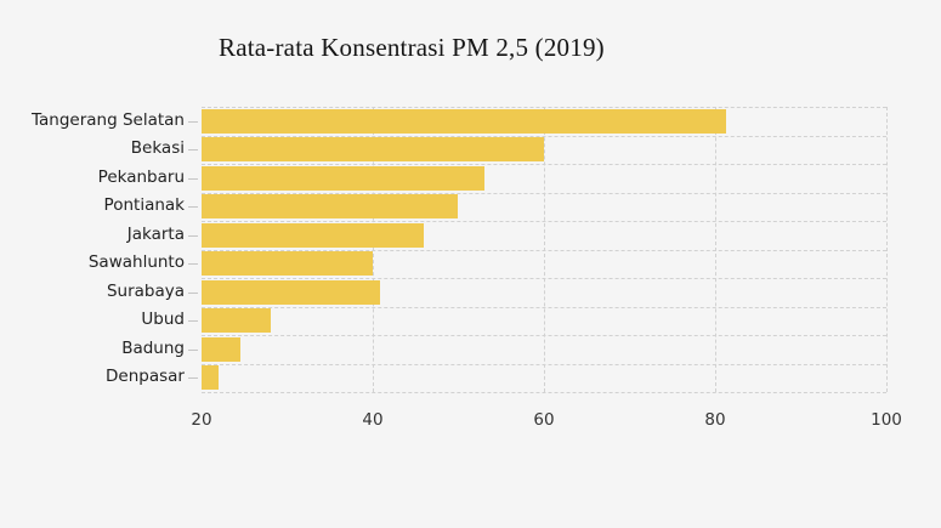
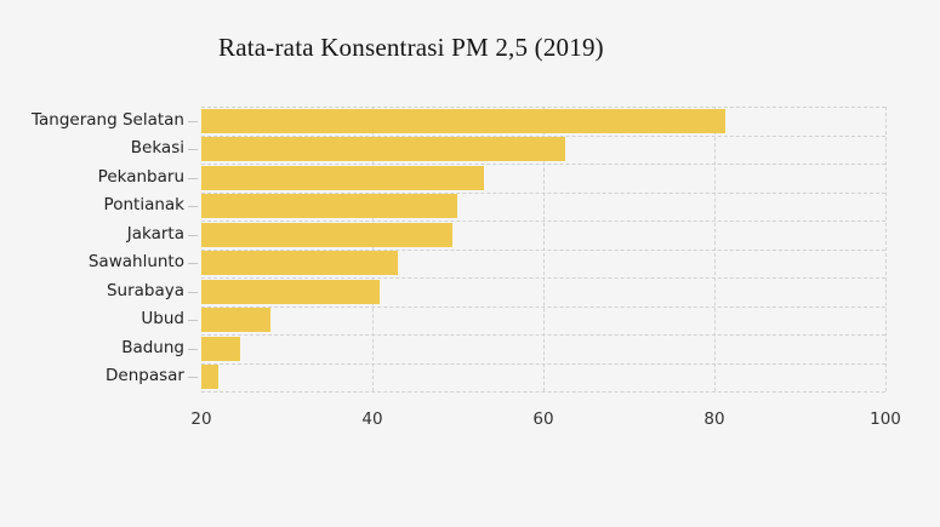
Bekasi: 60 -> 63
Jakarta: 46 -> 49
Sawahlunto: 40 -> 43
